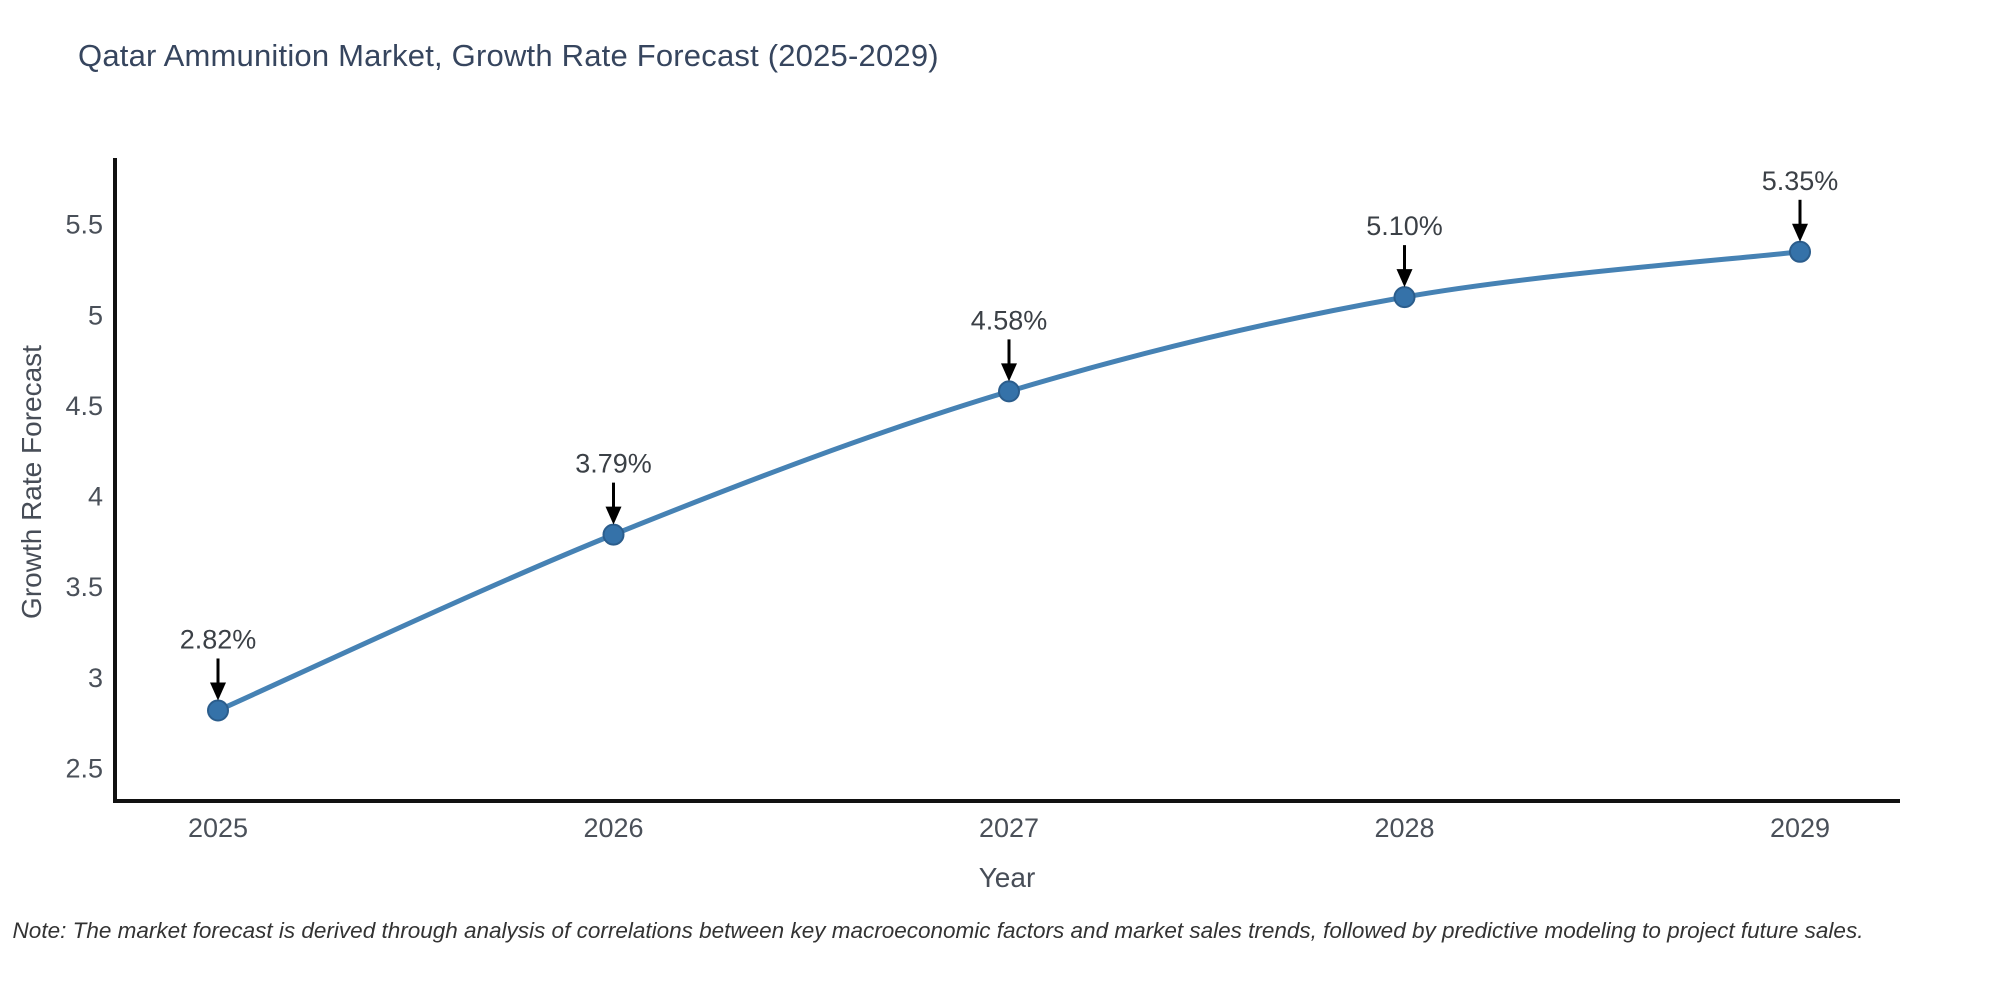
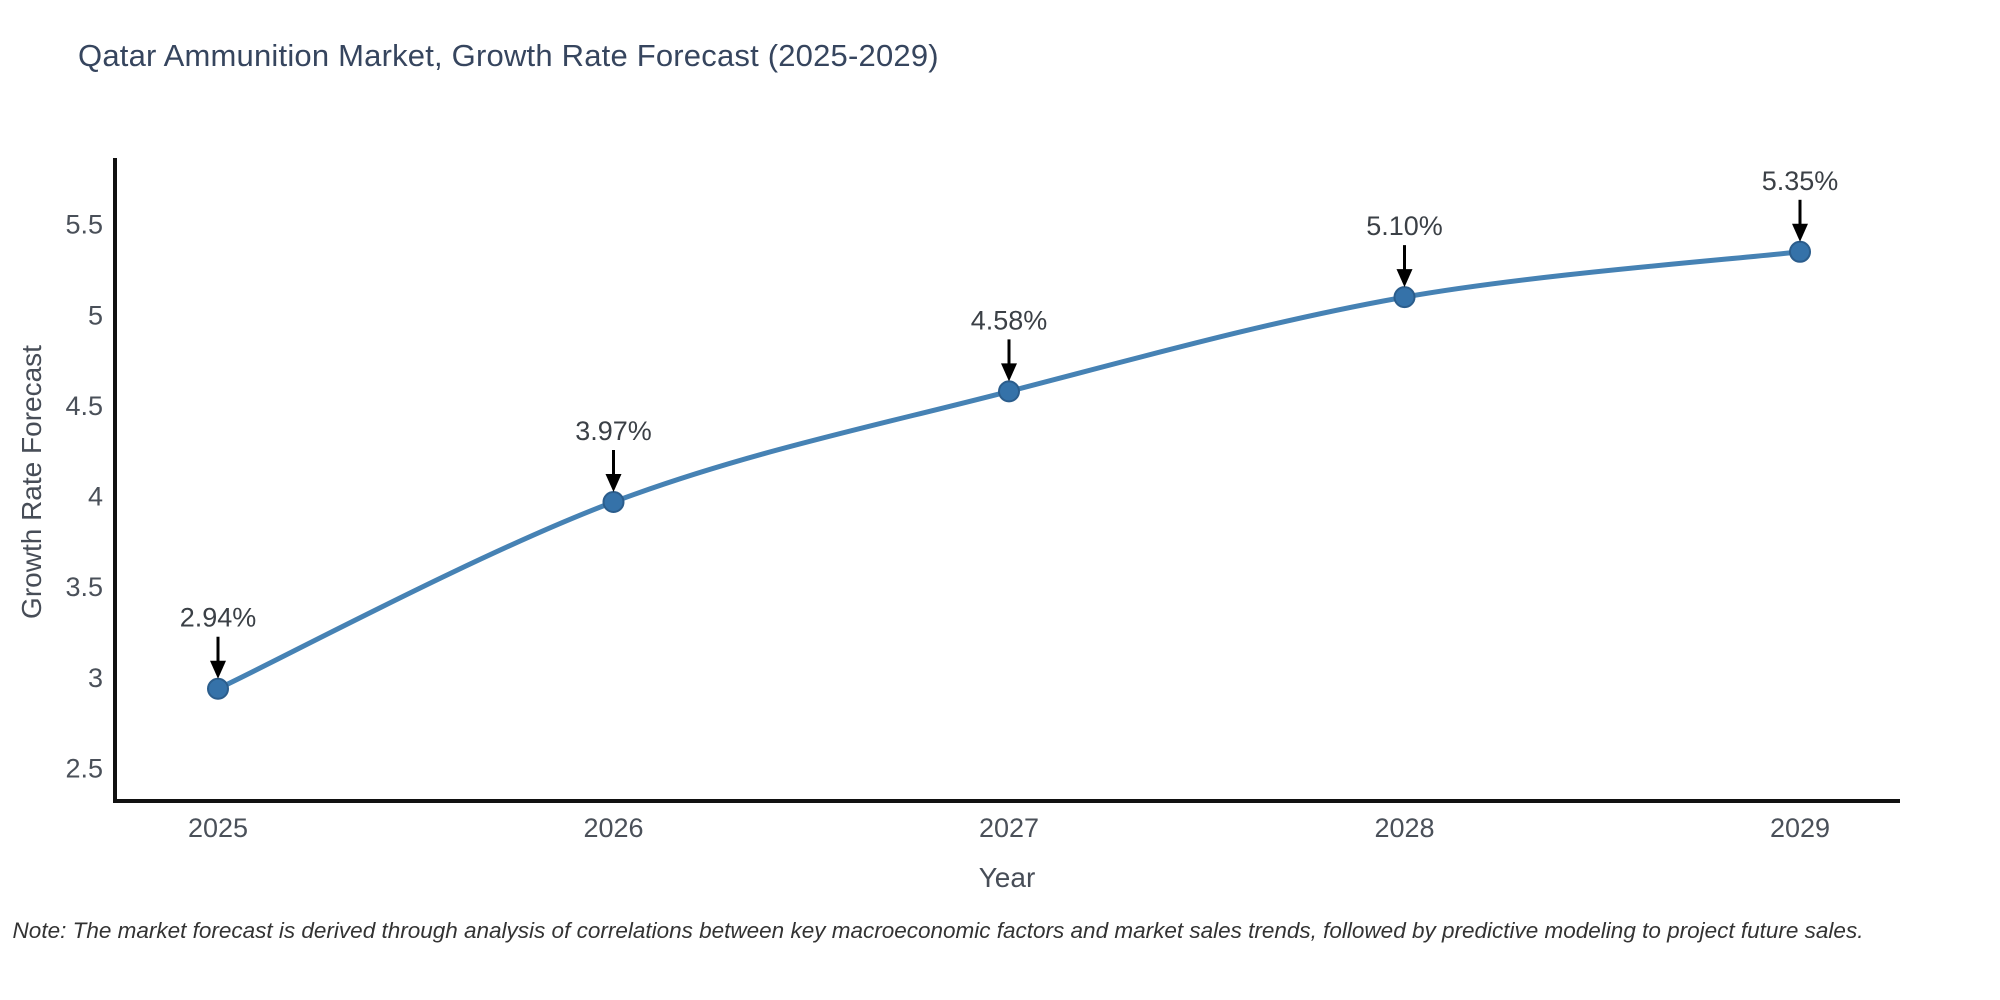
2025: 2.82% -> 2.94%
2026: 3.79% -> 3.97%
